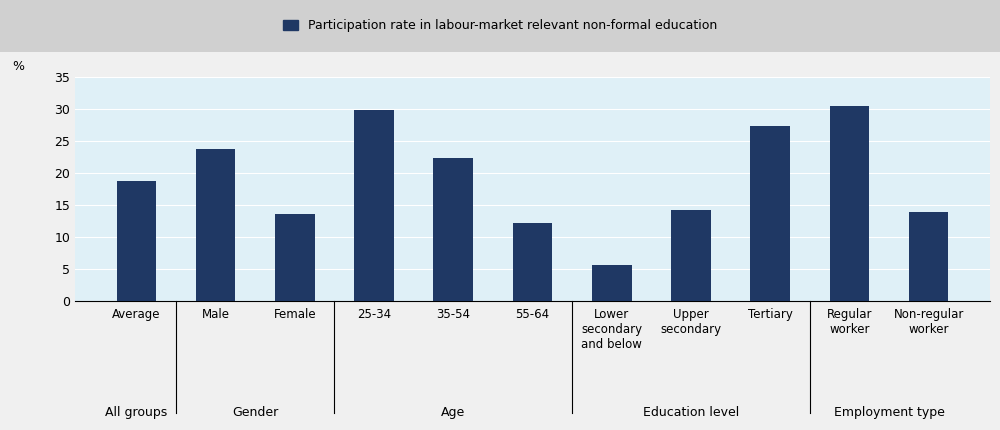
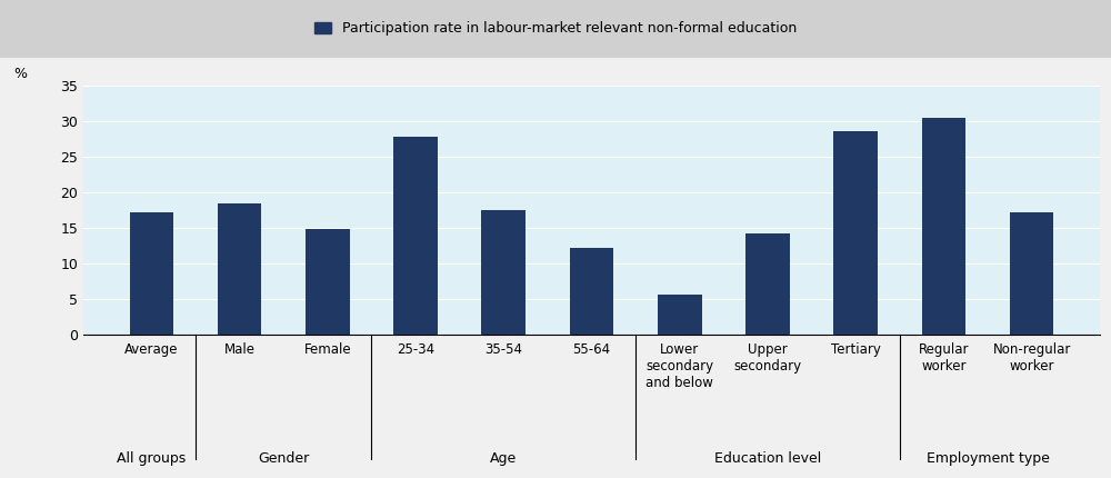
Average: 18.8 -> 17.2
Male: 23.8 -> 18.4
Female: 13.6 -> 14.8
25-34: 29.9 -> 27.8
35-54: 22.4 -> 17.6
Tertiary: 27.4 -> 28.6
Non-regular worker: 14.0 -> 17.2
